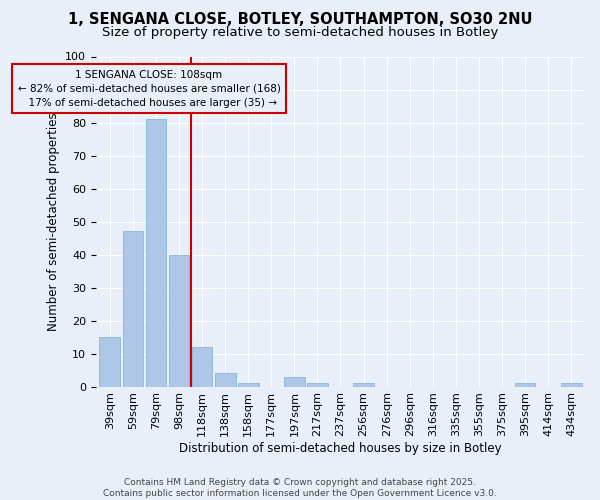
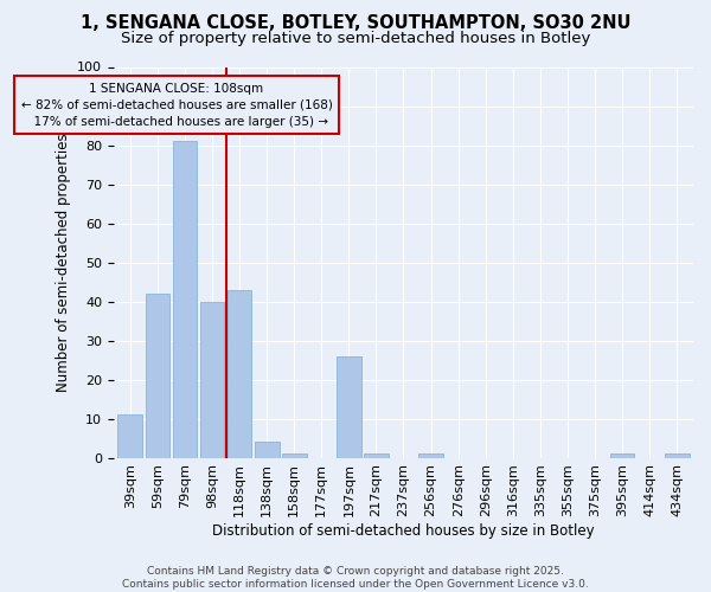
39sqm: 15 -> 11
59sqm: 47 -> 42
118sqm: 12 -> 43
197sqm: 3 -> 26
